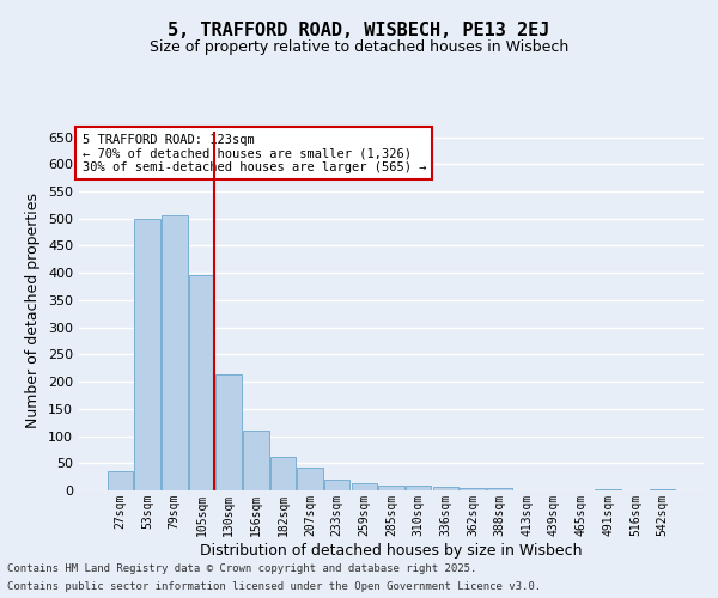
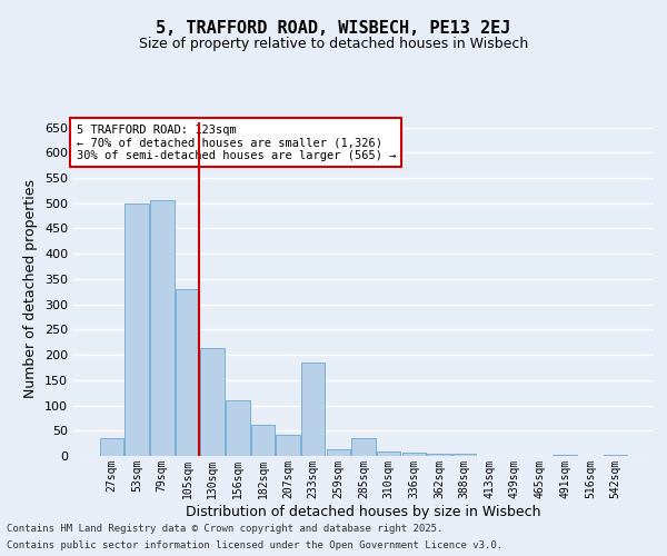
105sqm: 397 -> 330
233sqm: 19 -> 185
285sqm: 9 -> 35
